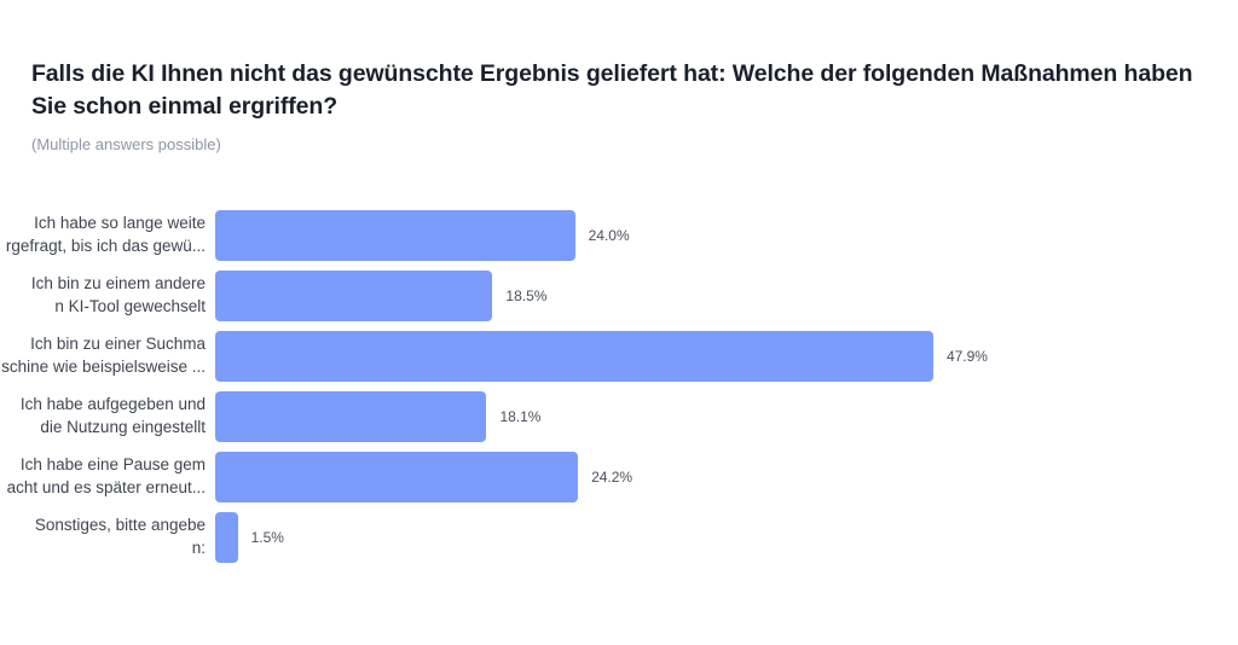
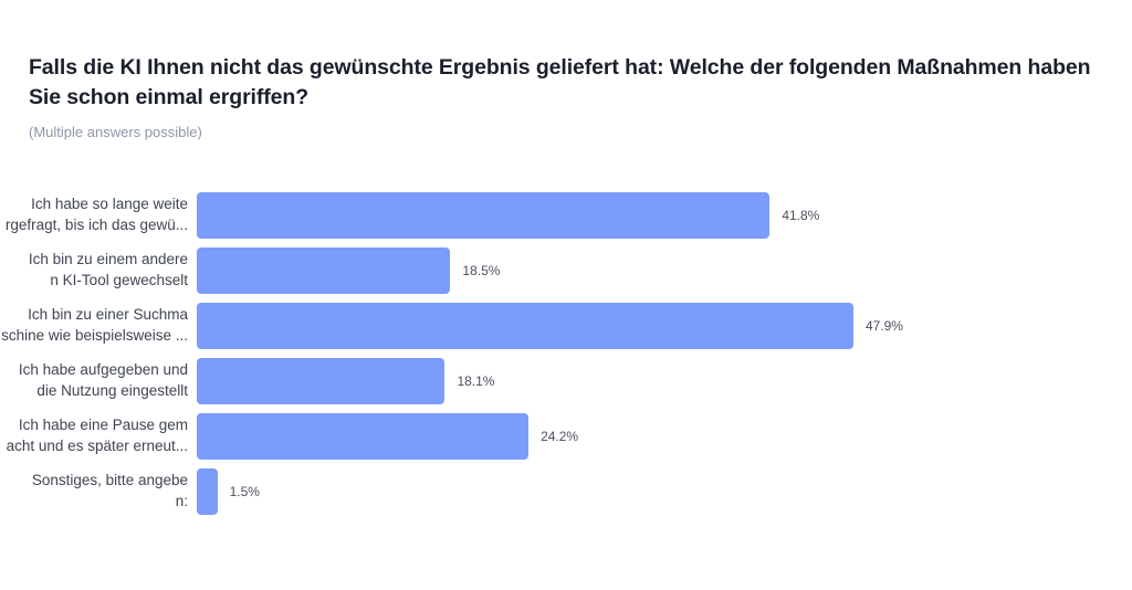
Ich habe so lange weite rgefragt, bis ich das gewü...: 24.0% -> 41.8%
